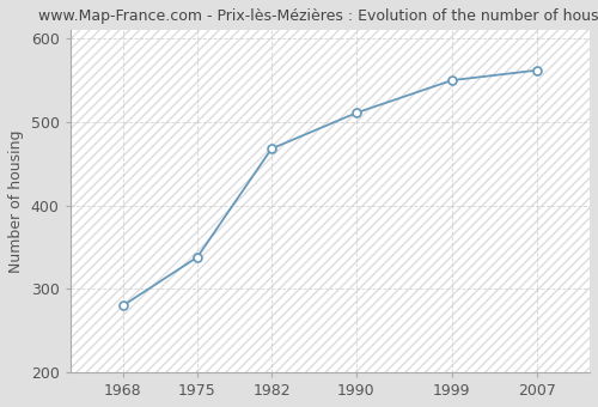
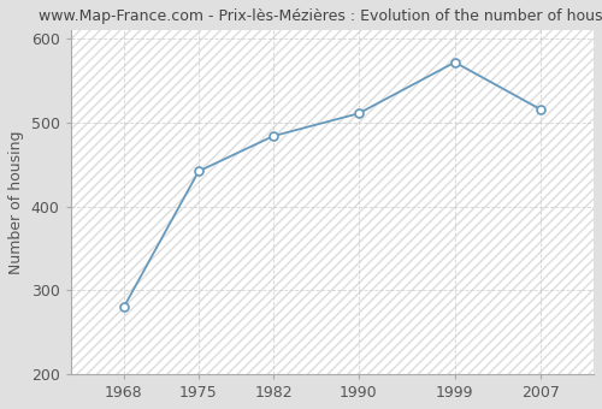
1975: 338 -> 442
1982: 468 -> 484
1999: 550 -> 572
2007: 562 -> 516
